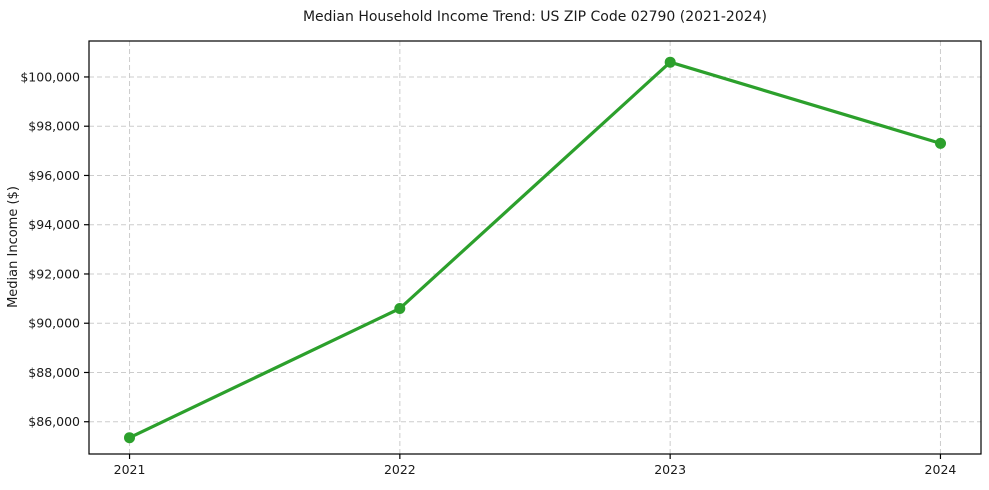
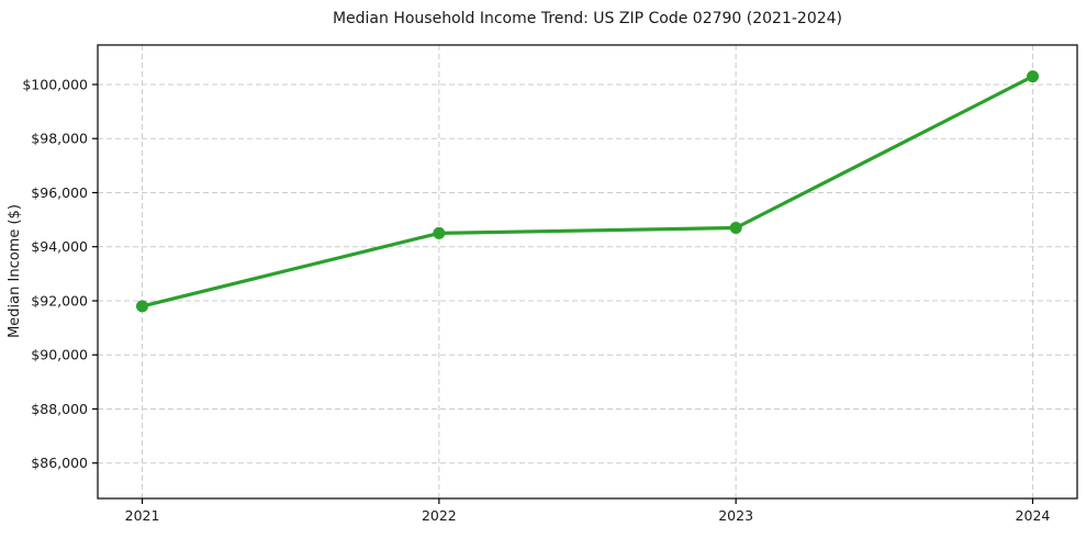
2021: $85400 -> $91800
2022: $90600 -> $94500
2023: $100600 -> $94700
2024: $97300 -> $100300
